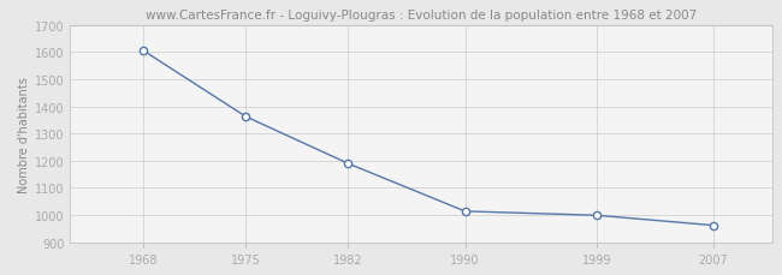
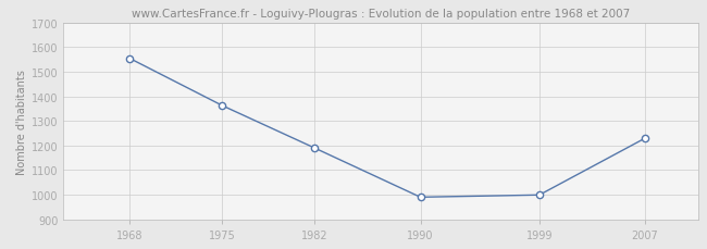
1968: 1606 -> 1555
1990: 1014 -> 990
2007: 962 -> 1230
